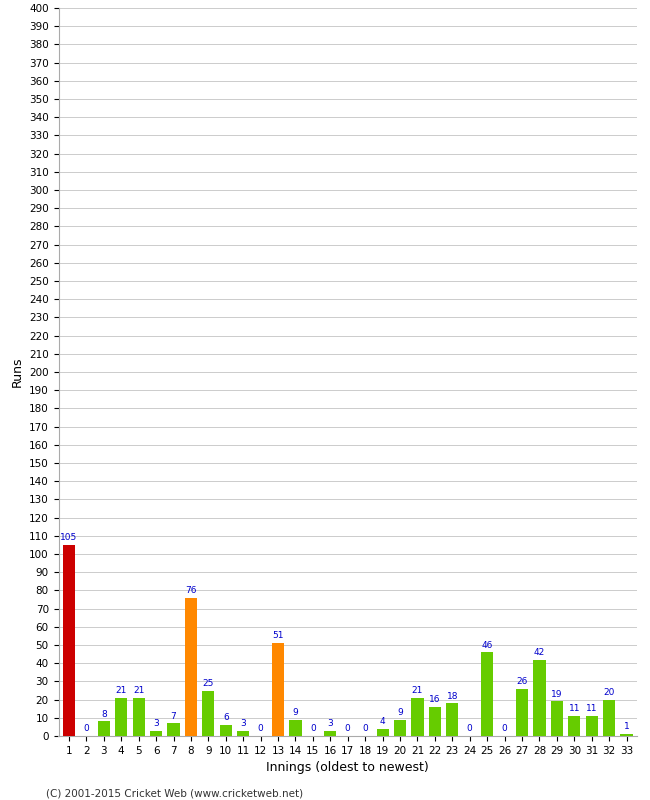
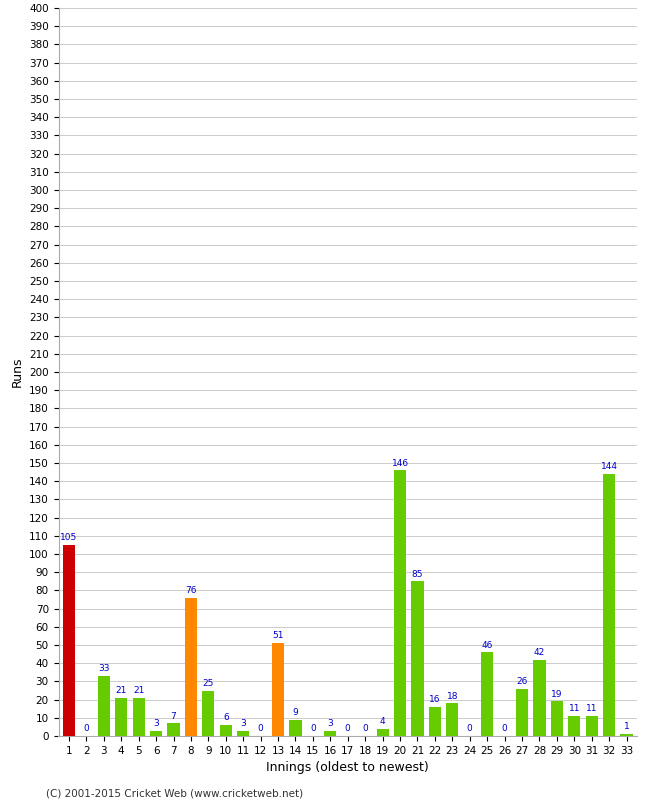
3: 8 -> 33
20: 9 -> 146
21: 21 -> 85
32: 20 -> 144
